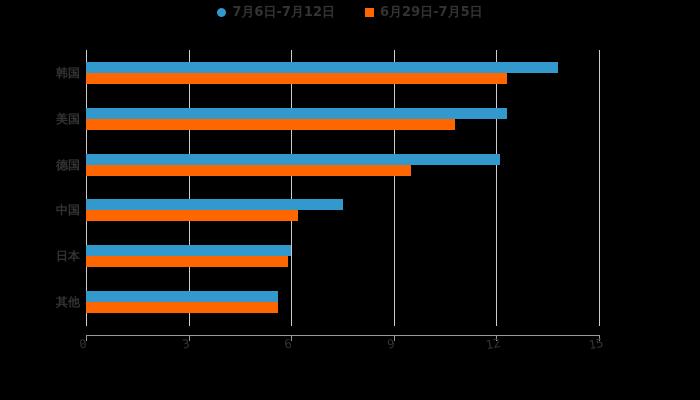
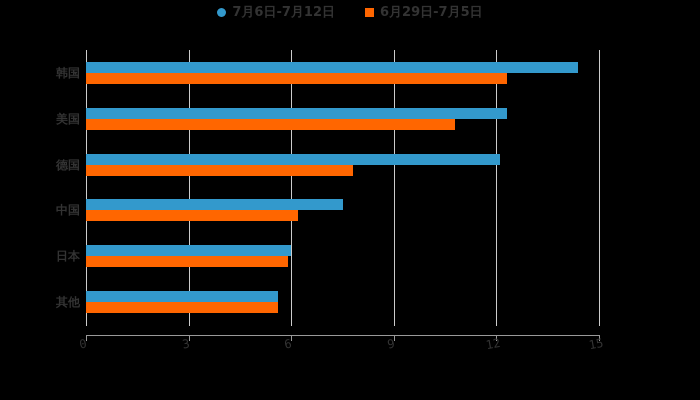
7月6日-7月12日/韩国: 13.8 -> 14.4
6月29日-7月5日/德国: 9.5 -> 7.8
